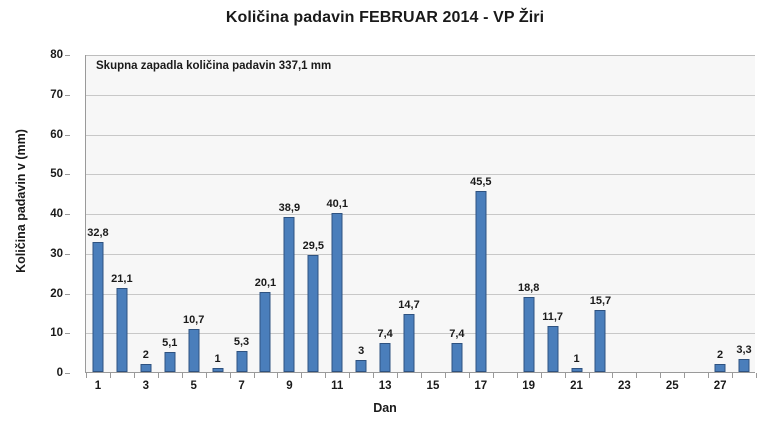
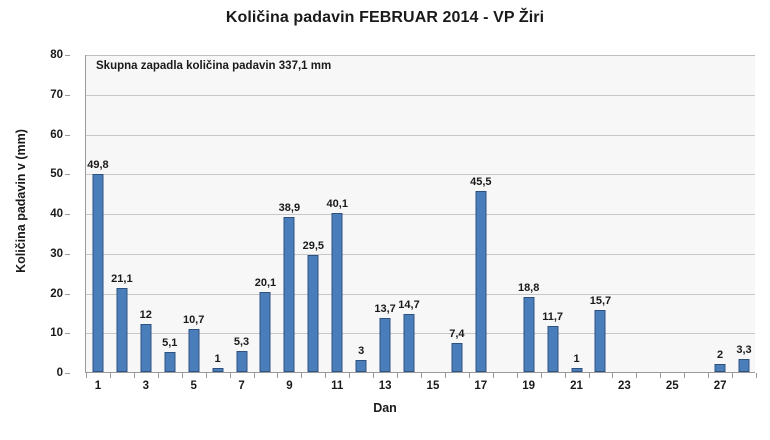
1: 32,8 -> 49,8
3: 2 -> 12
13: 7,4 -> 13,7
